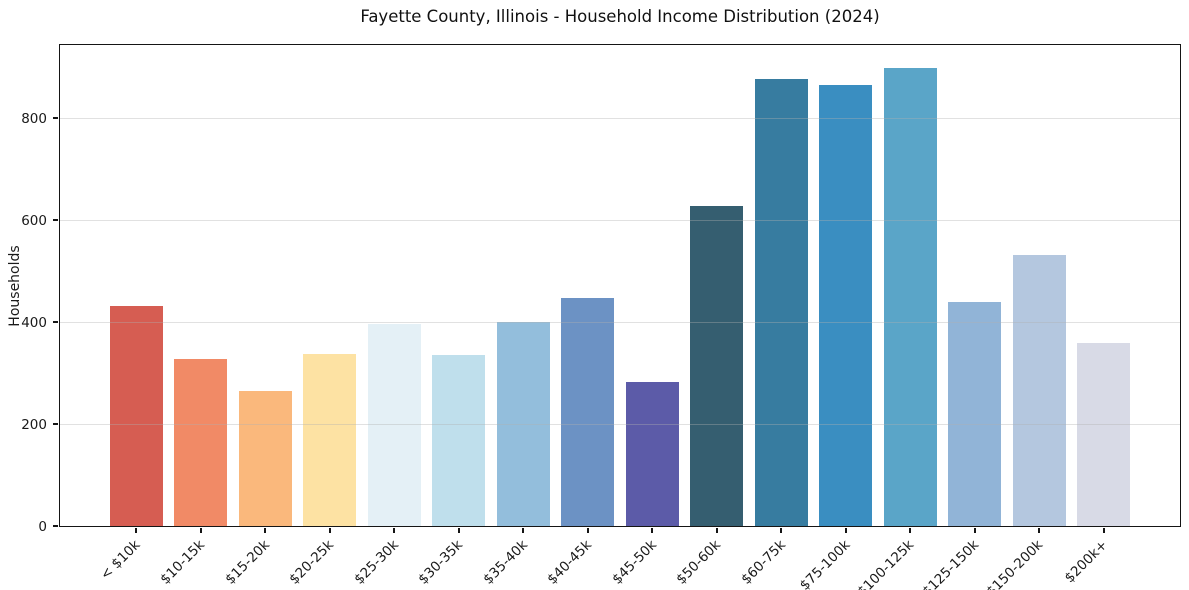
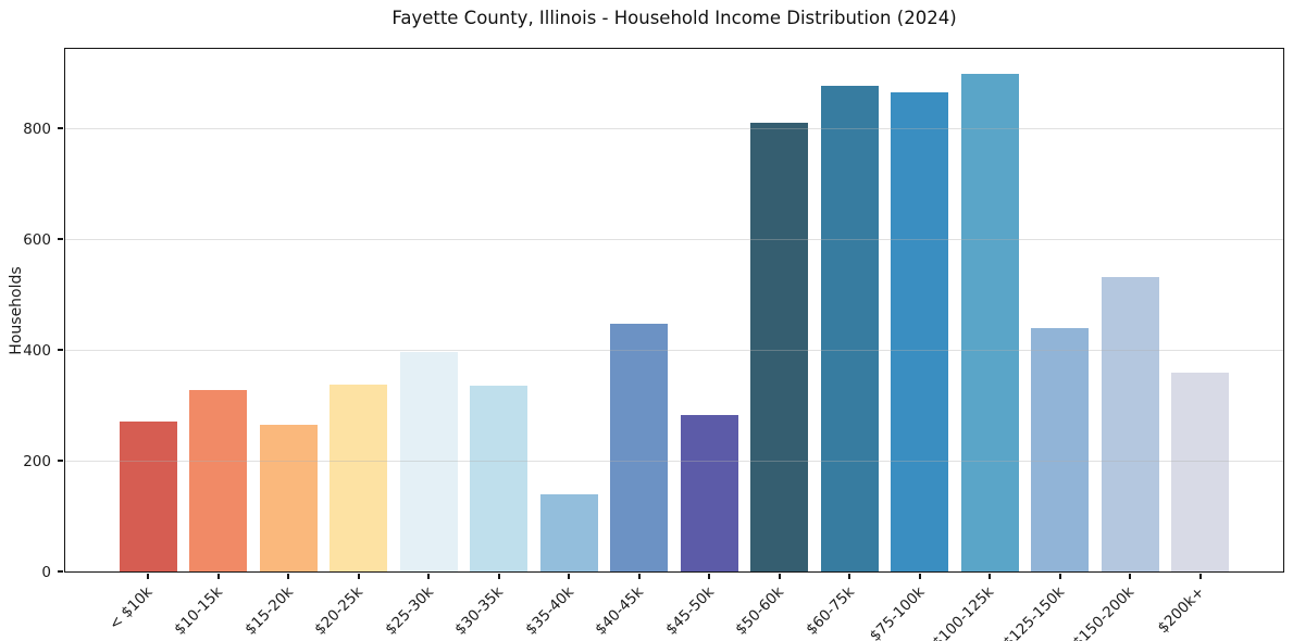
< $10k: 430 -> 270
$35-40k: 400 -> 140
$50-60k: 630 -> 810
